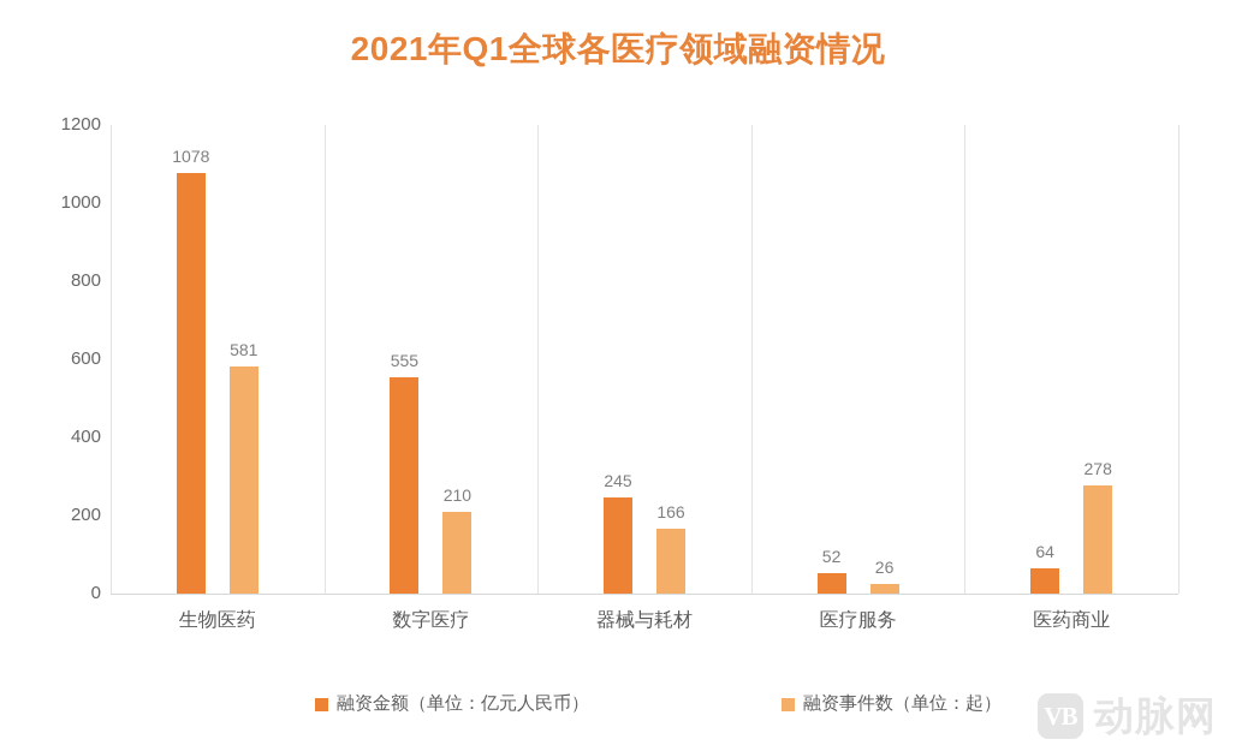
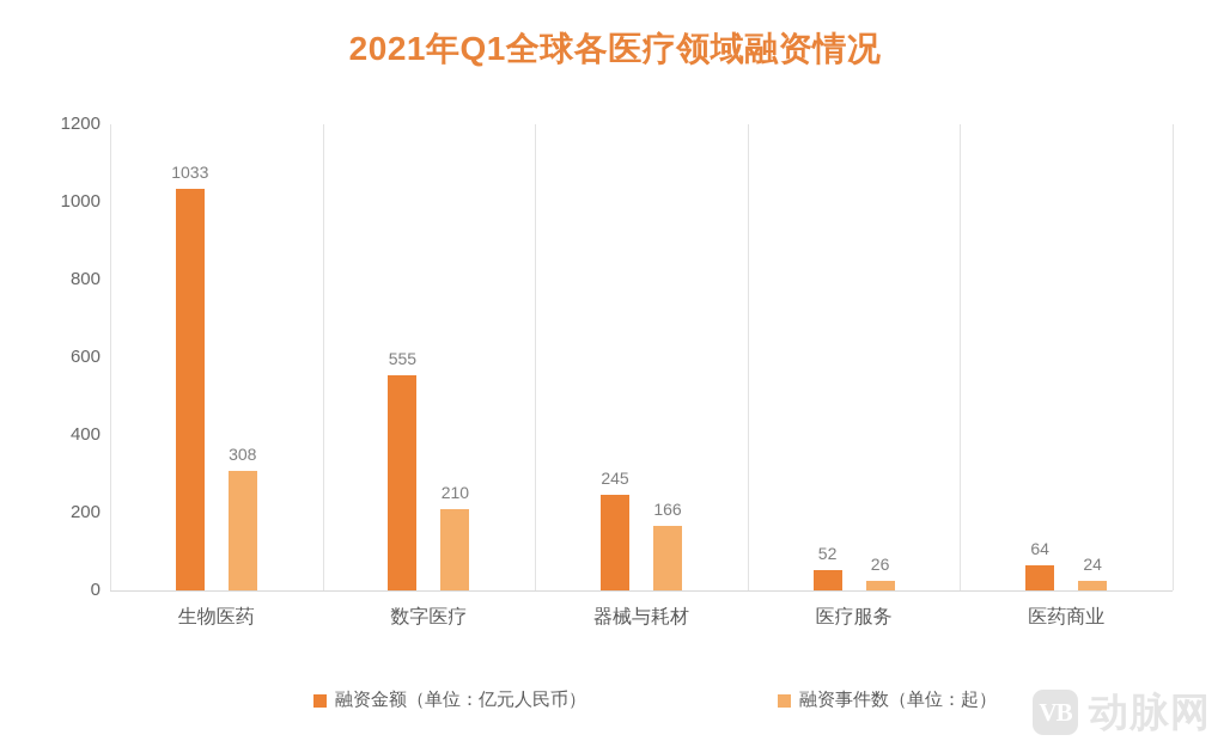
融资金额（单位：亿元人民币）/生物医药: 1078 -> 1033
融资事件数（单位：起）/生物医药: 581 -> 308
融资事件数（单位：起）/医药商业: 278 -> 24
